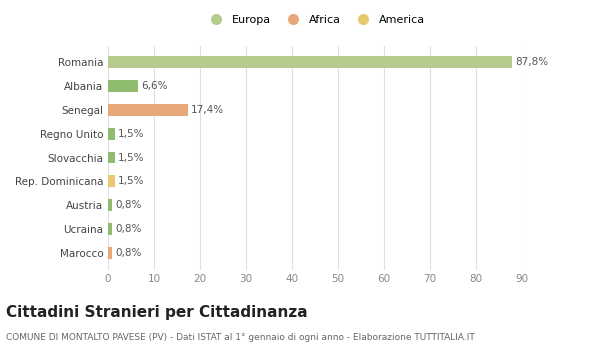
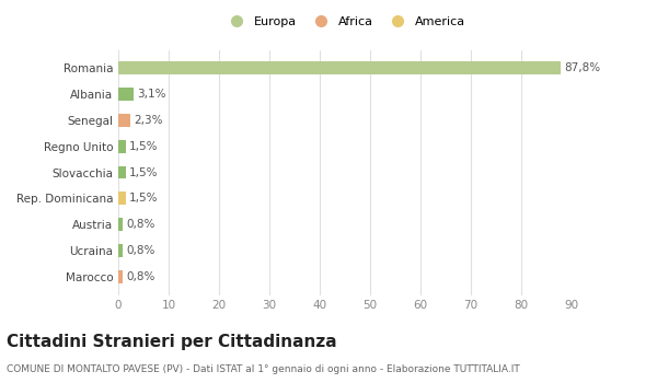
Albania: 6,6% -> 3,1%
Senegal: 17,4% -> 2,3%
